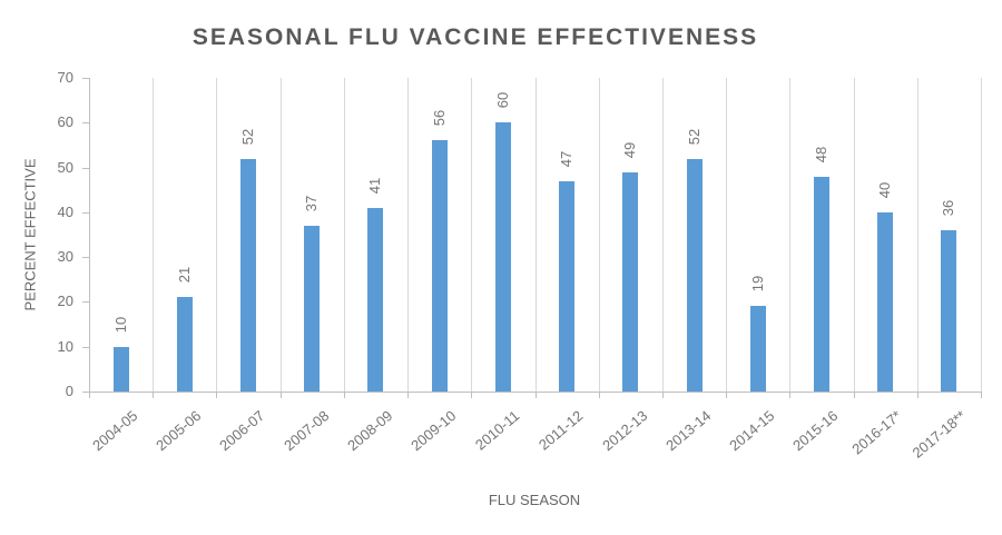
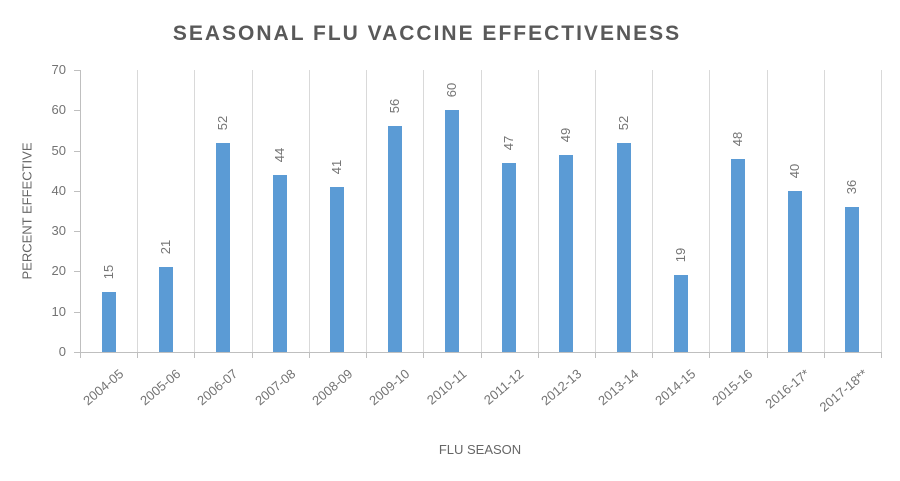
2004-05: 10 -> 15
2007-08: 37 -> 44
